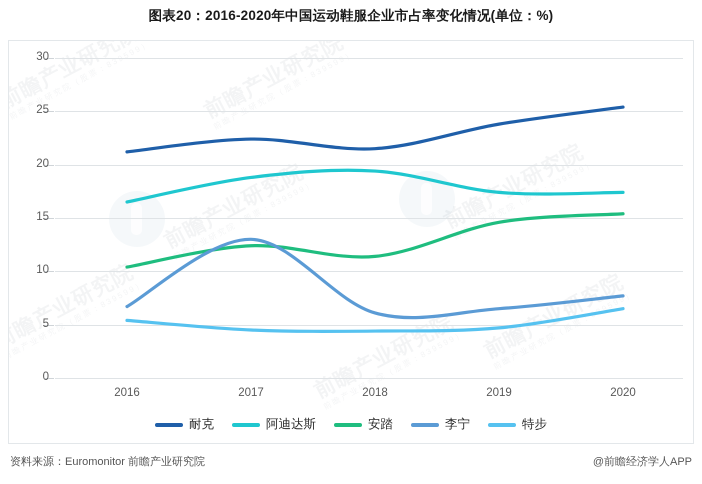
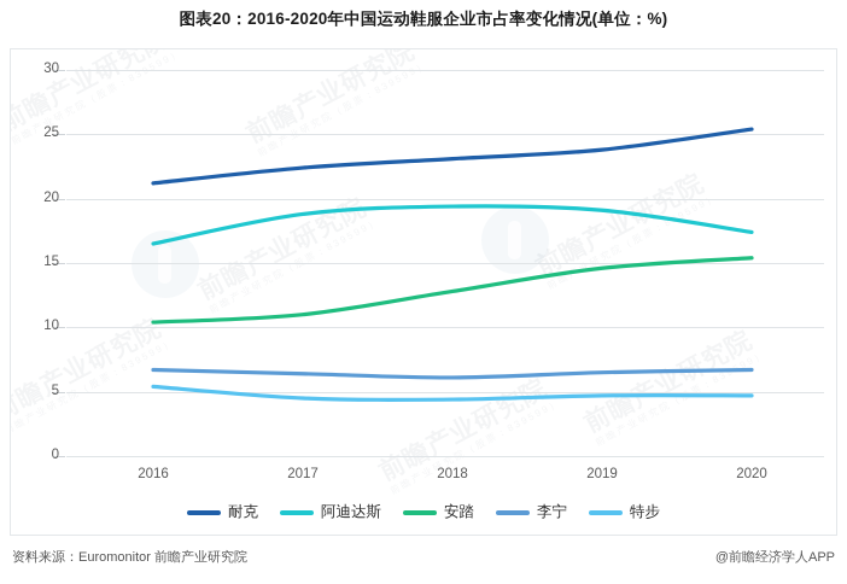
安踏/2017: 12.4 -> 11.0
李宁/2017: 13.0 -> 6.4
耐克/2018: 21.5 -> 23.1
安踏/2018: 11.4 -> 12.8
阿迪达斯/2019: 17.4 -> 19.1
李宁/2020: 7.7 -> 6.7
特步/2020: 6.5 -> 4.7
